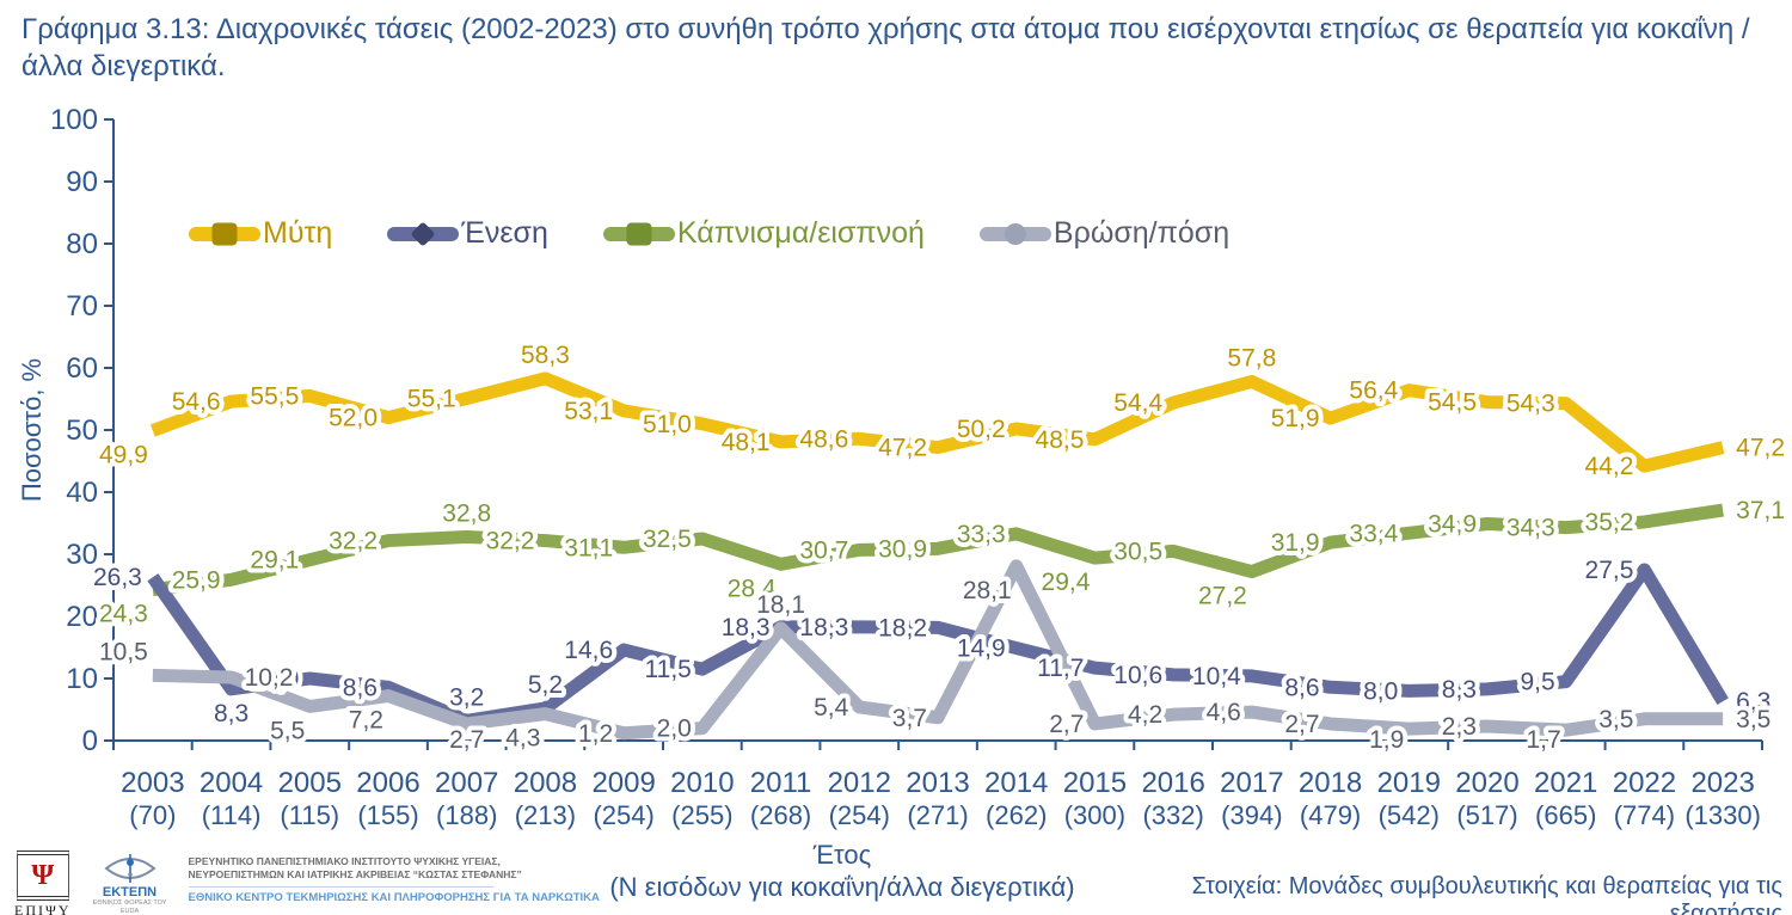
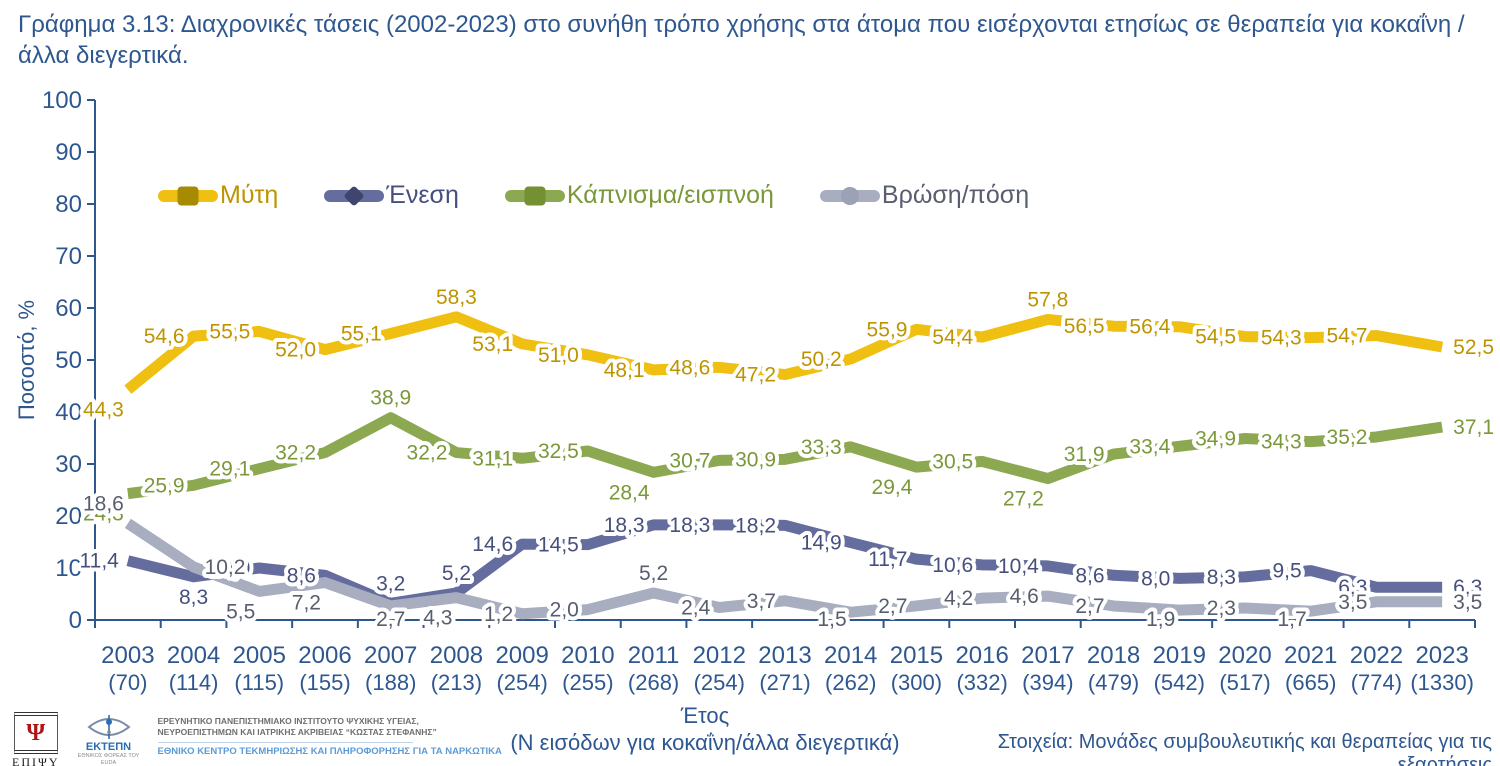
Μύτη/2003: 49,9 -> 44,3
Ένεση/2003: 26,3 -> 11,4
Βρώση/πόση/2003: 10,5 -> 18,6
Κάπνισμα/εισπνοή/2007: 32,8 -> 38,9
Ένεση/2010: 11,5 -> 14,5
Βρώση/πόση/2011: 18,1 -> 5,2
Βρώση/πόση/2012: 5,4 -> 2,4
Βρώση/πόση/2014: 28,1 -> 1,5
Μύτη/2015: 48,5 -> 55,9
Μύτη/2018: 51,9 -> 56,5
Μύτη/2022: 44,2 -> 54,7
Ένεση/2022: 27,5 -> 6,3
Μύτη/2023: 47,2 -> 52,5
